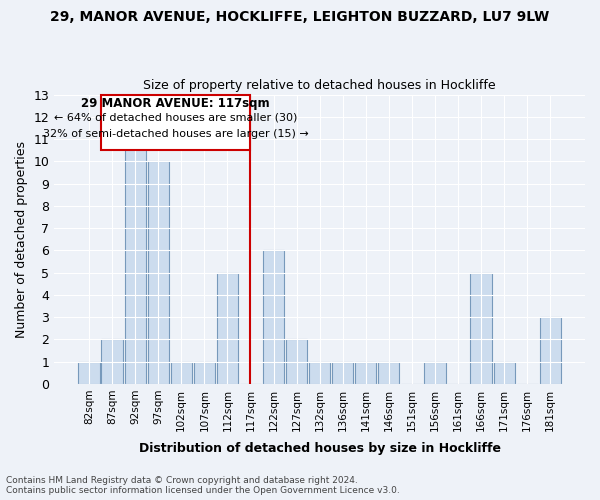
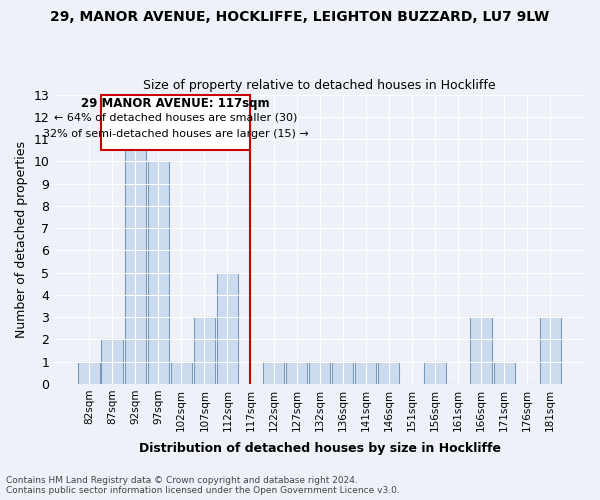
107sqm: 1 -> 3
122sqm: 6 -> 1
127sqm: 2 -> 1
166sqm: 5 -> 3
